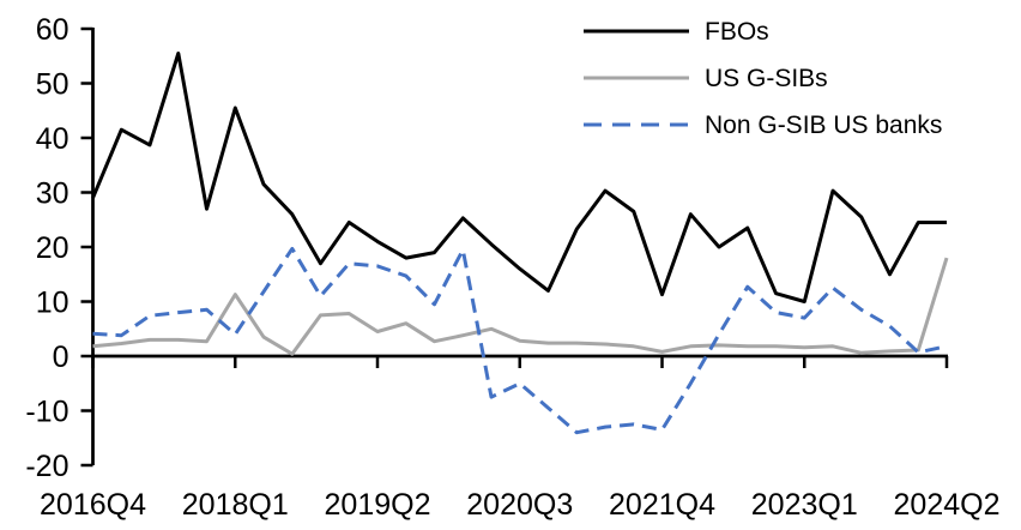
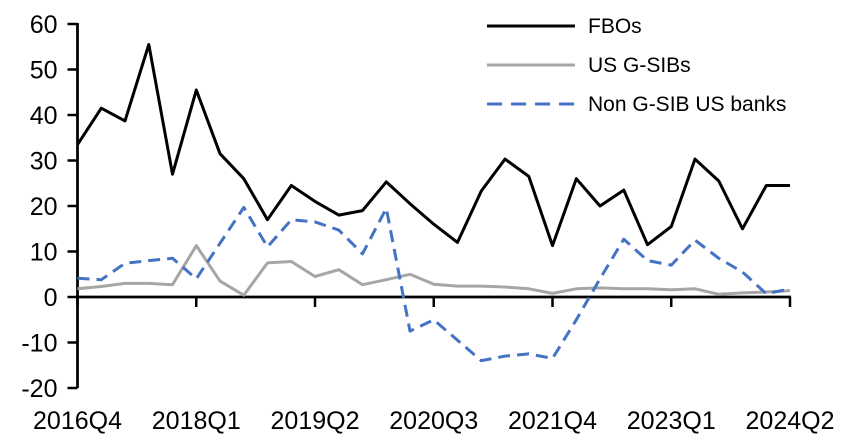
FBOs/2016Q4: 29 -> 34
FBOs/2023Q1: 10 -> 16
US G-SIBs/2024Q2: 18 -> 1
